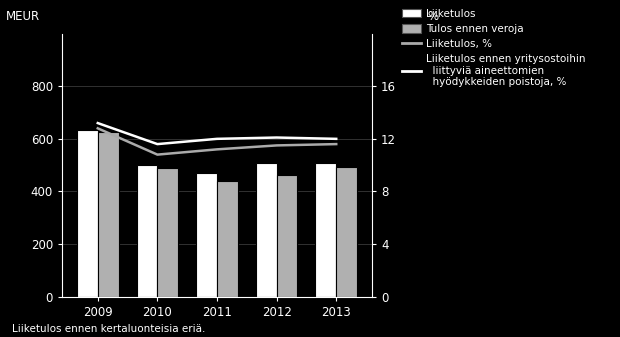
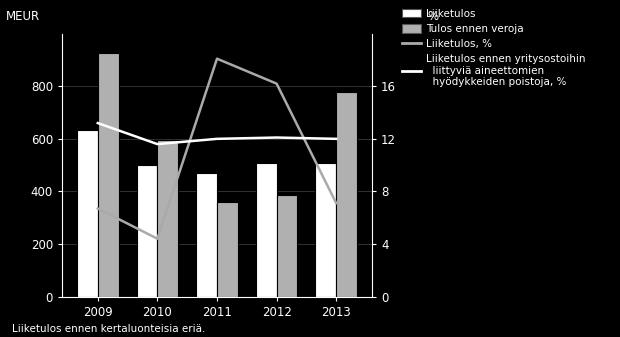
Liiketulos, %/2009: 12.8 -> 6.7
Tulos ennen veroja/2009: 625 -> 925
Liiketulos, %/2010: 10.8 -> 4.4
Tulos ennen veroja/2010: 488 -> 595
Liiketulos, %/2011: 11.2 -> 18.1
Tulos ennen veroja/2011: 438 -> 360
Liiketulos, %/2012: 11.5 -> 16.2
Tulos ennen veroja/2012: 462 -> 385
Liiketulos, %/2013: 11.6 -> 7.1
Tulos ennen veroja/2013: 492 -> 780
